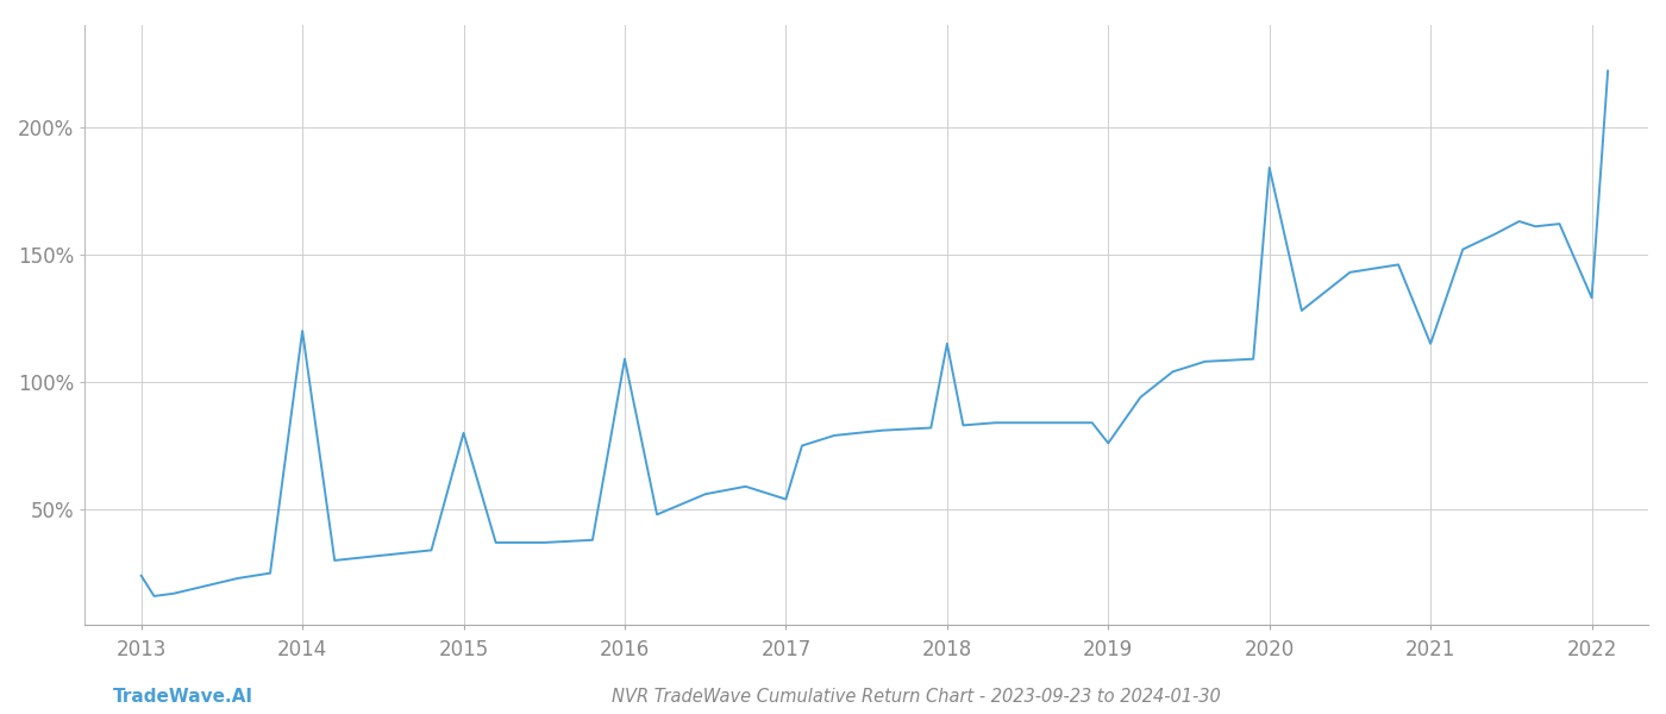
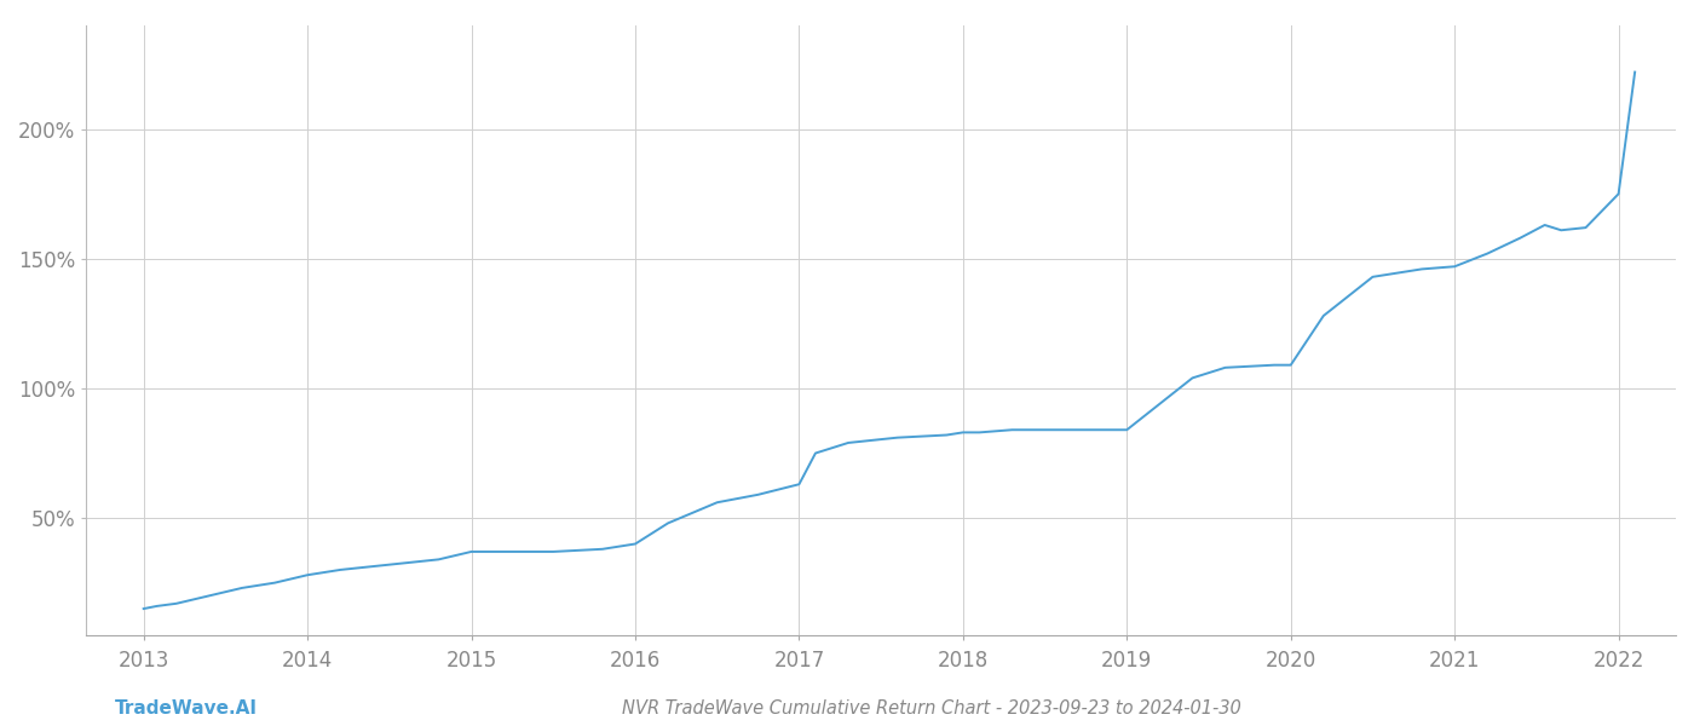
2013: 24% -> 15%
2014: 120% -> 28%
2015: 80% -> 37%
2016: 109% -> 40%
2017: 54% -> 63%
2018: 115% -> 83%
2019: 76% -> 84%
2020: 184% -> 109%
2021: 115% -> 147%
2022: 133% -> 175%
